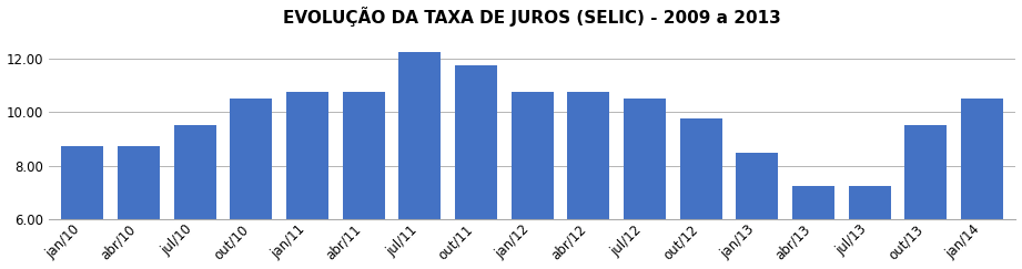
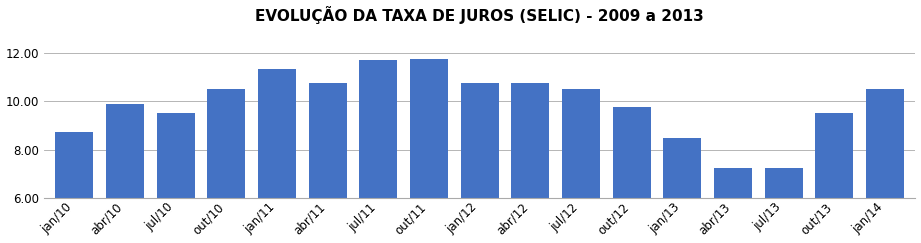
abr/10: 8.75 -> 9.90
jan/11: 10.75 -> 11.35
jul/11: 12.25 -> 11.70
